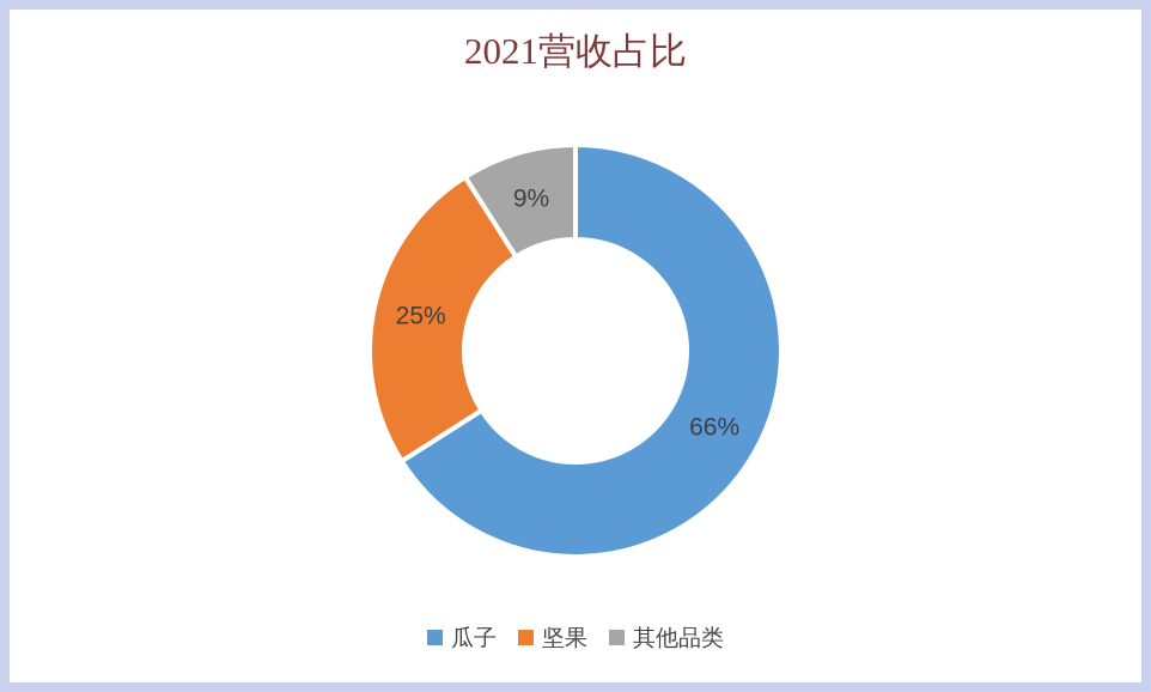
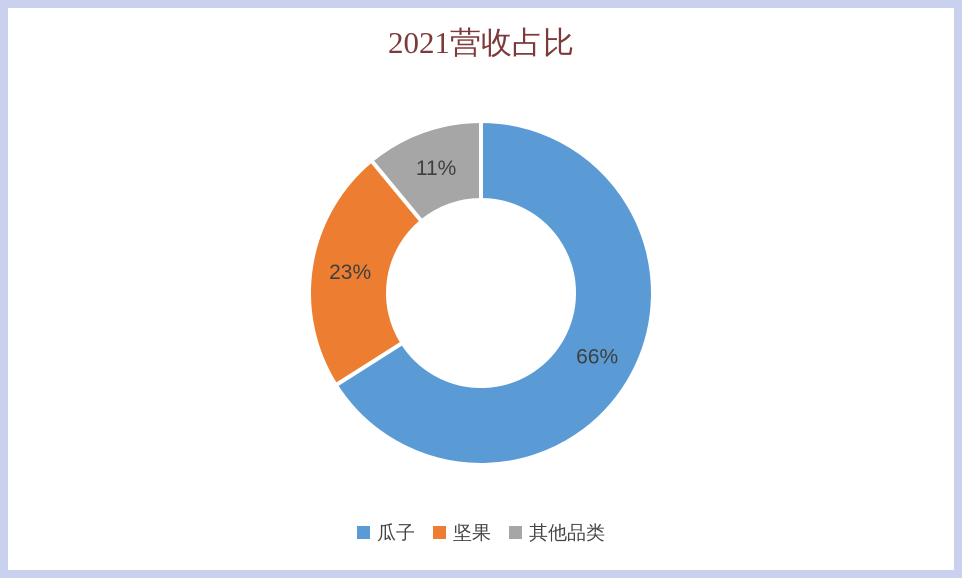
坚果: 25% -> 23%
其他品类: 9% -> 11%
